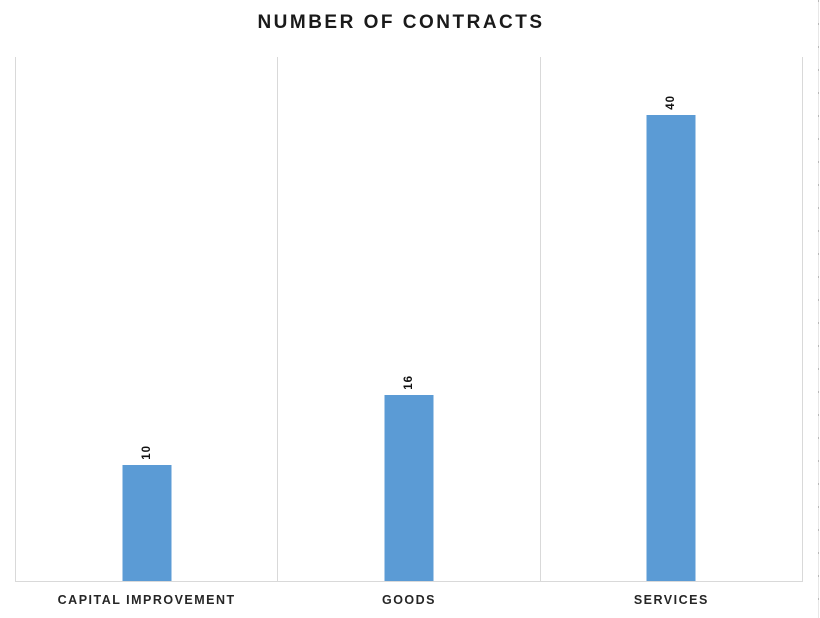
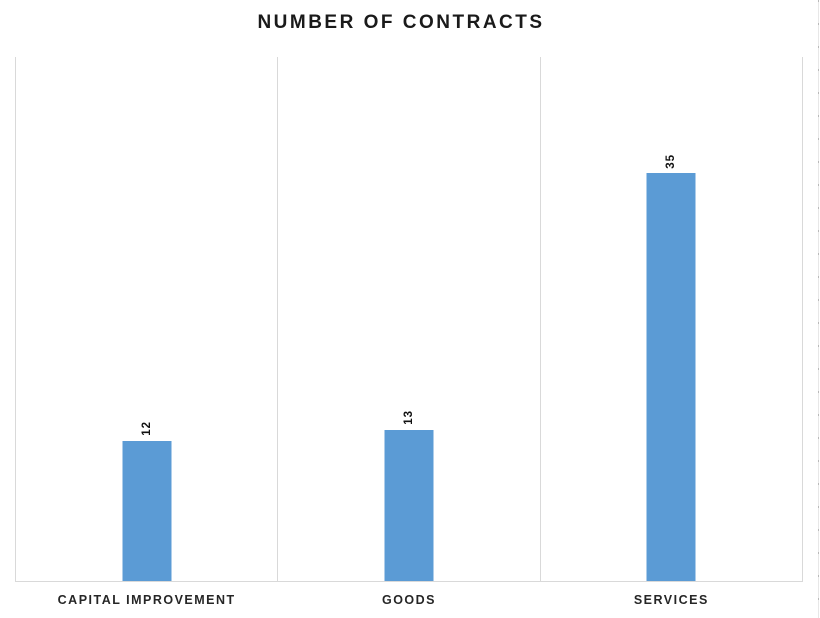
CAPITAL IMPROVEMENT: 10 -> 12
GOODS: 16 -> 13
SERVICES: 40 -> 35
